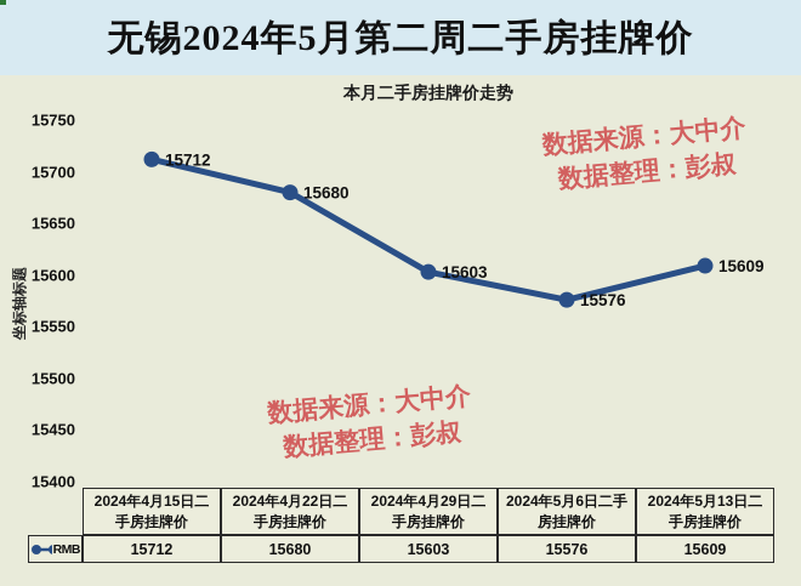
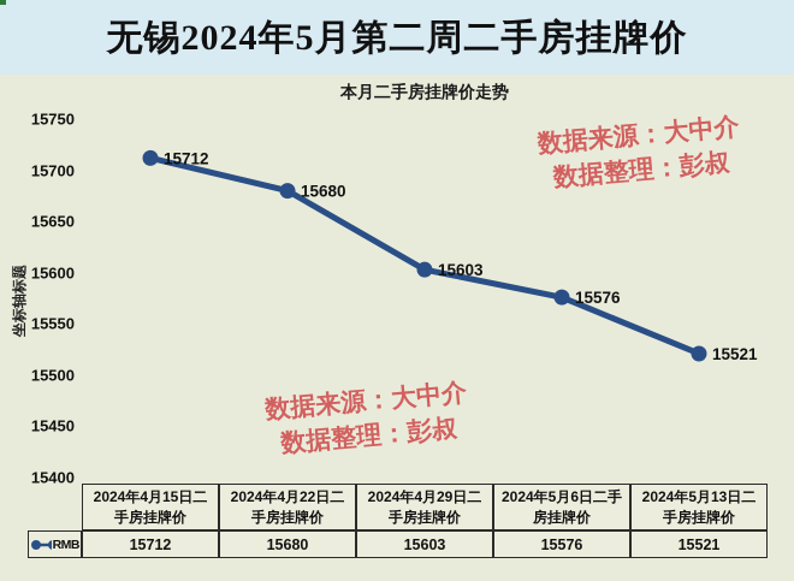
2024年5月13日二手房挂牌价: 15609 -> 15521
